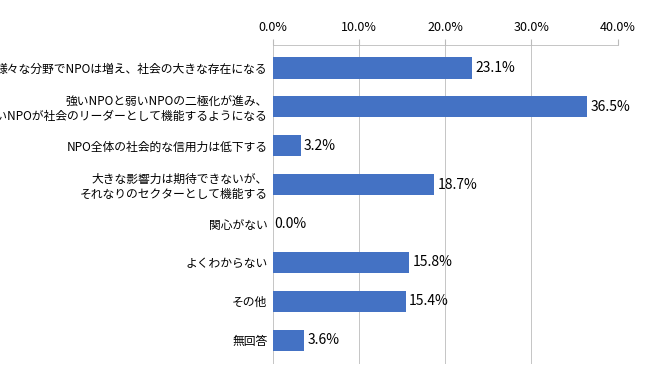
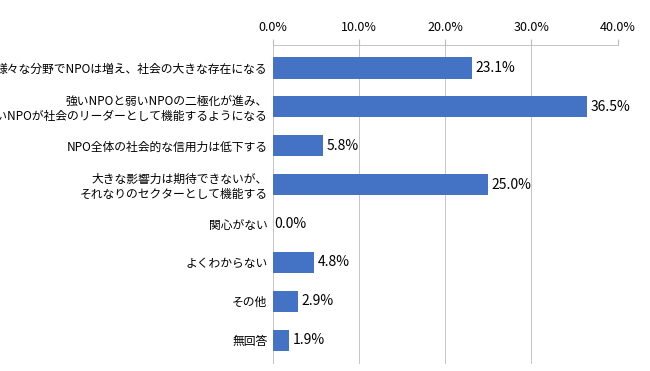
NPO全体の社会的な信用力は低下する: 3.2% -> 5.8%
大きな影響力は期待できないが、 それなりのセクターとして機能する: 18.7% -> 25.0%
よくわからない: 15.8% -> 4.8%
その他: 15.4% -> 2.9%
無回答: 3.6% -> 1.9%
